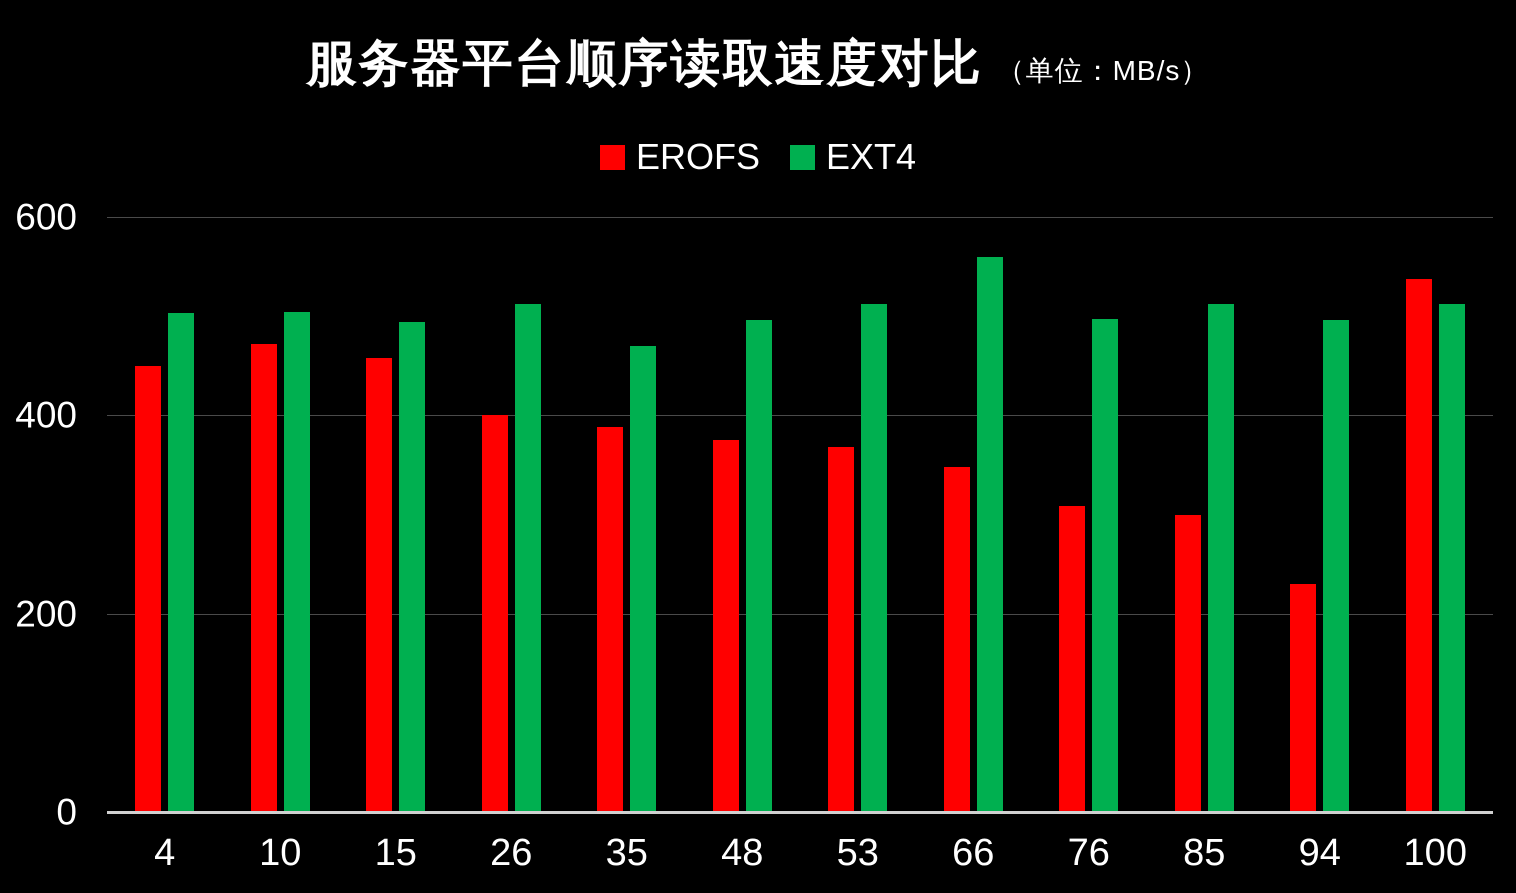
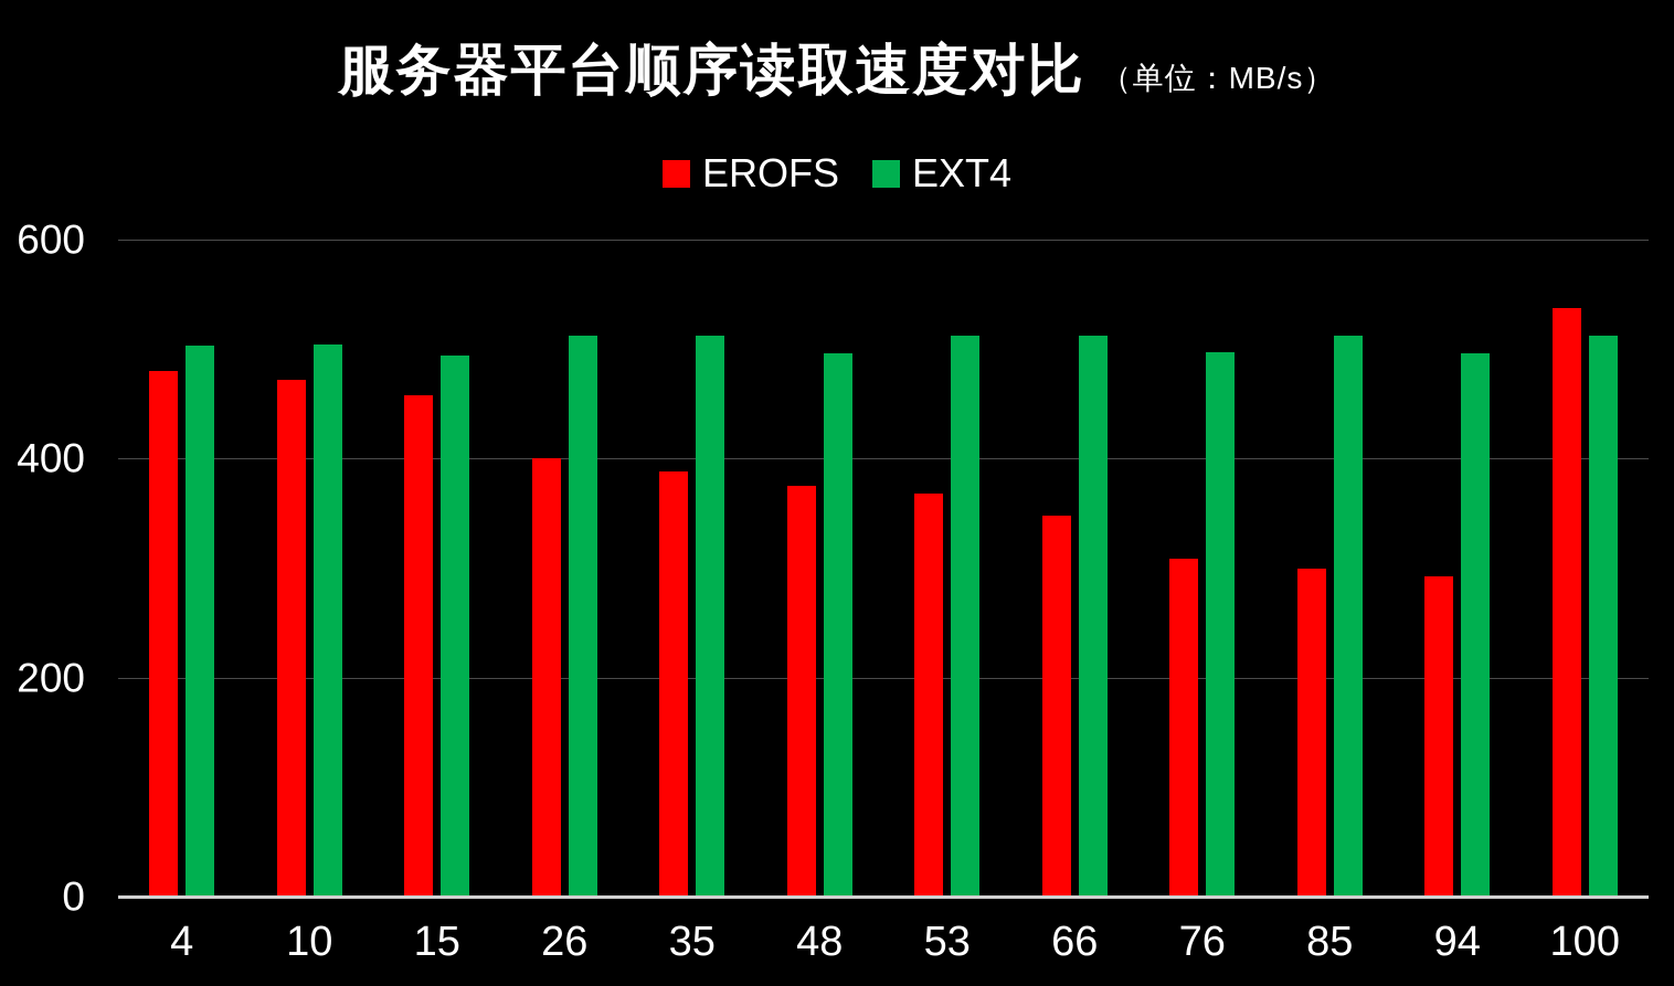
EROFS/4: 450 -> 480
EXT4/35: 470 -> 510
EXT4/66: 560 -> 510
EROFS/94: 230 -> 290
